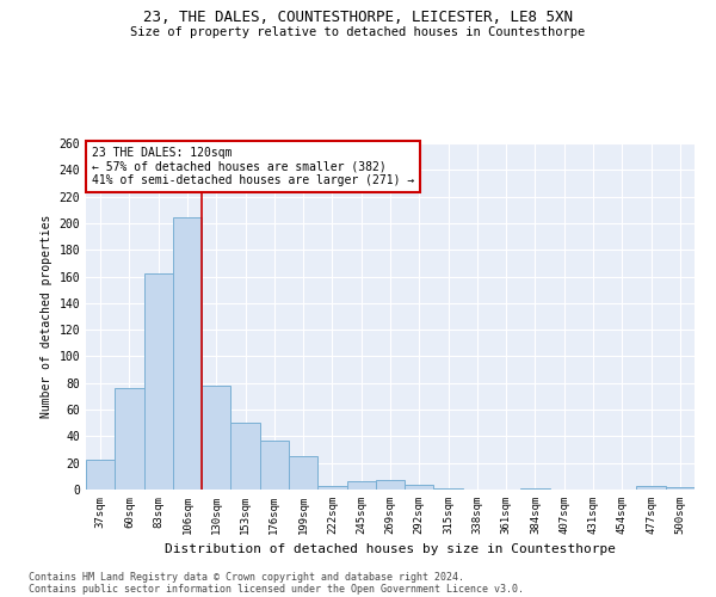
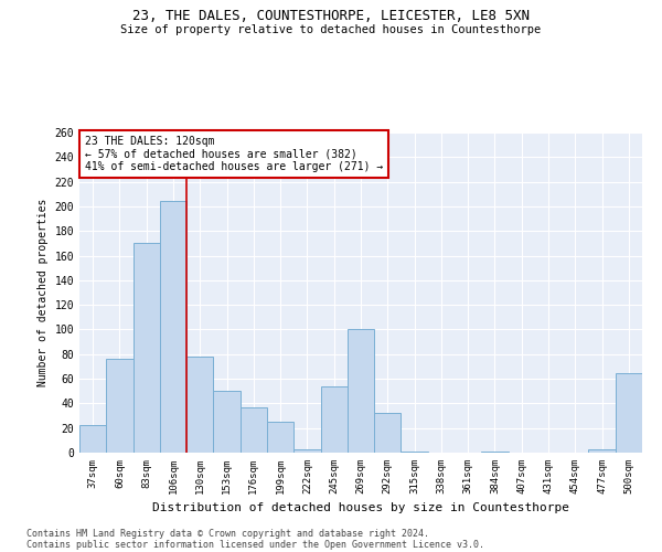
83sqm: 162 -> 170
245sqm: 6 -> 54
269sqm: 7 -> 100
292sqm: 4 -> 32
500sqm: 2 -> 65
